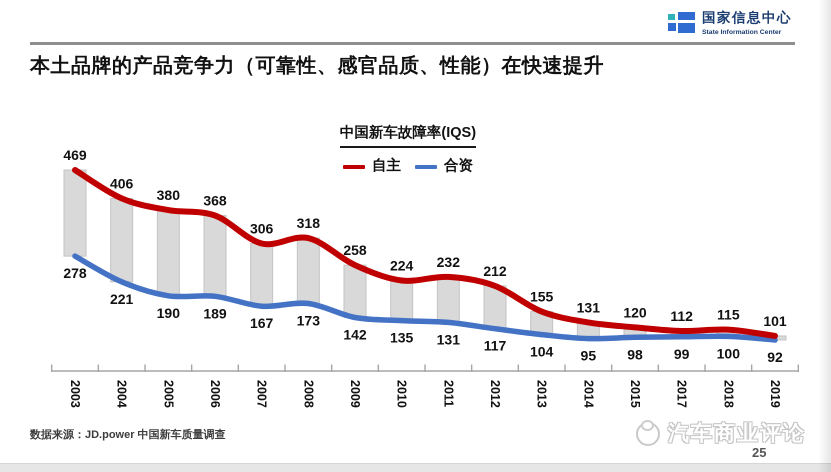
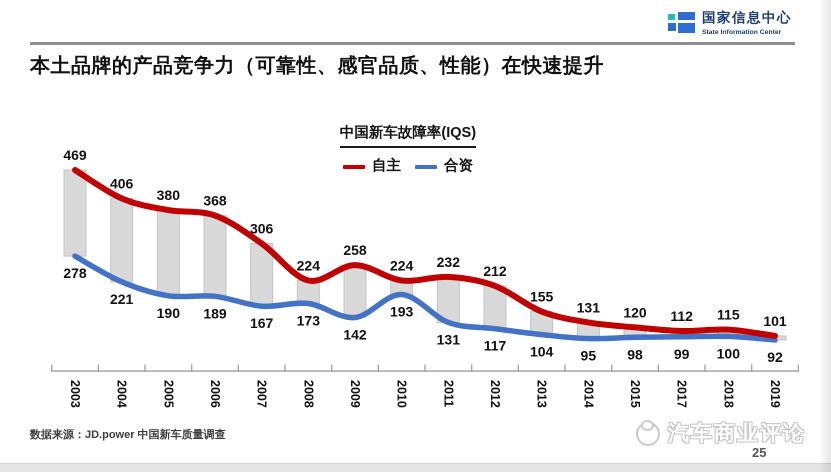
自主/2008: 318 -> 224
合资/2010: 135 -> 193
